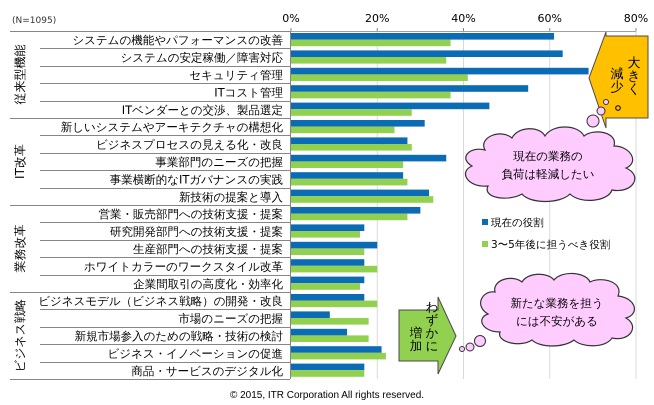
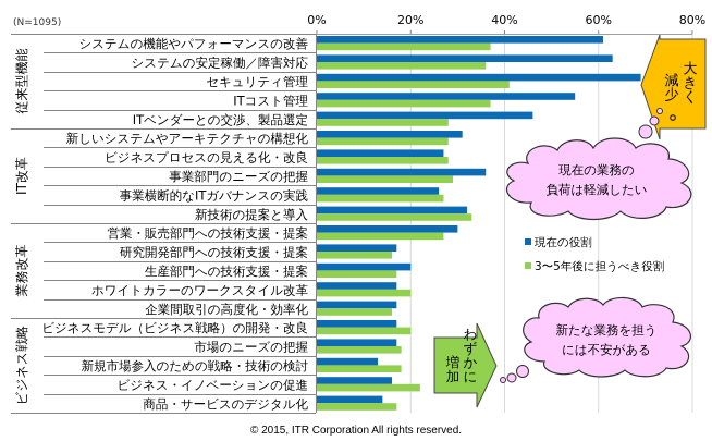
3〜5年後に担うべき役割/新しいシステムやアーキテクチャの構想化: 24% -> 28%
3〜5年後に担うべき役割/事業部門のニーズの把握: 26% -> 29%
現在の役割/市場のニーズの把握: 9% -> 17%
現在の役割/ビジネス・イノベーションの促進: 21% -> 16%
現在の役割/商品・サービスのデジタル化: 17% -> 14%
